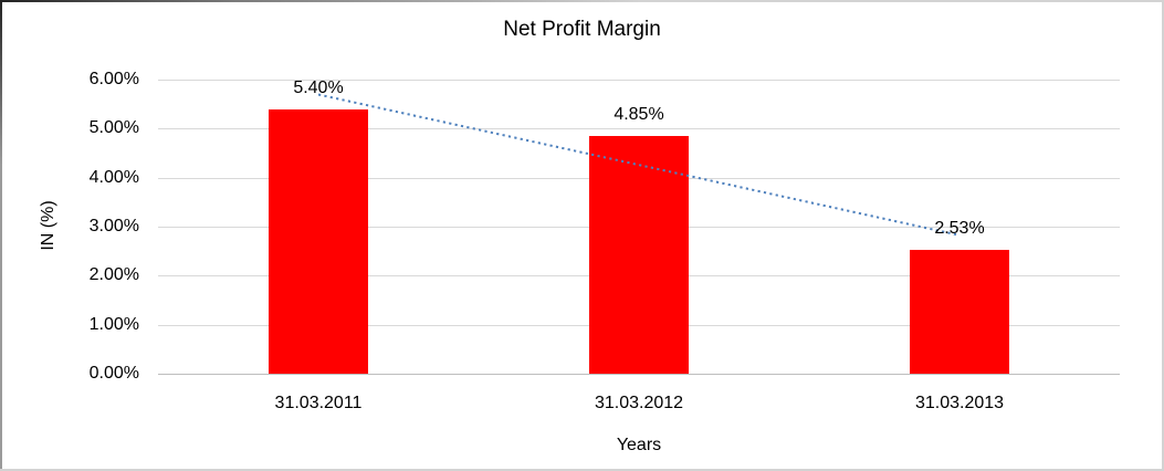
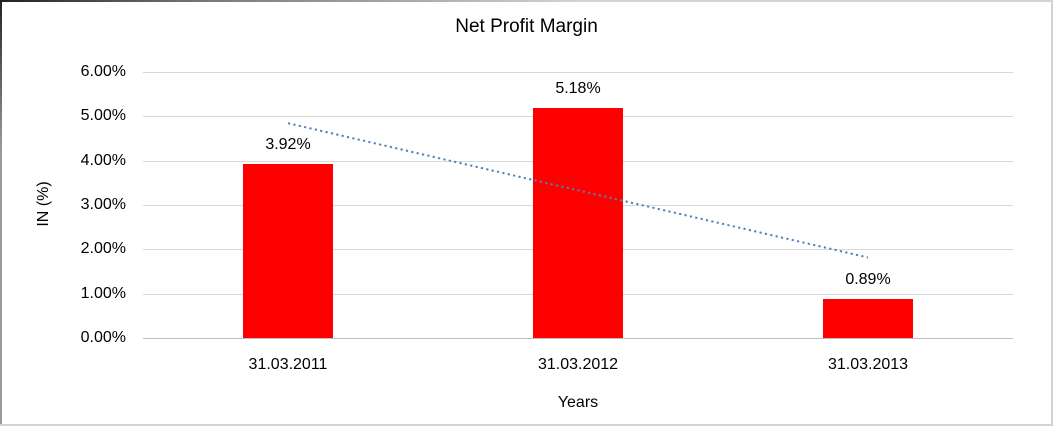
31.03.2011: 5.40% -> 3.92%
31.03.2012: 4.85% -> 5.18%
31.03.2013: 2.53% -> 0.89%
